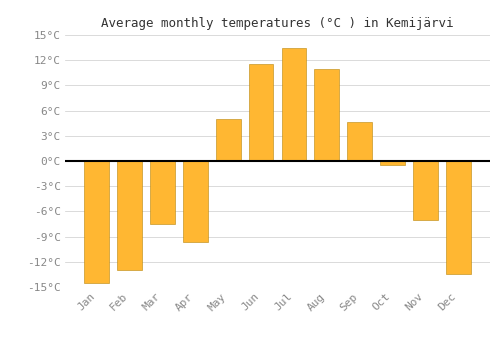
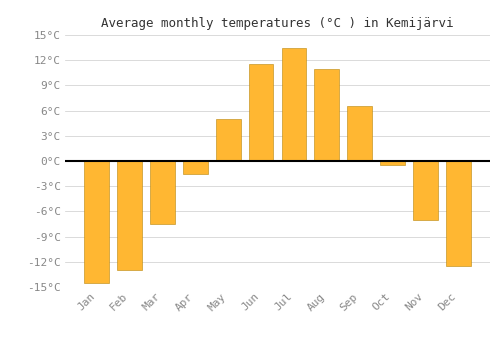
Apr: -9.6°C -> -1.5°C
Sep: 4.6°C -> 6.5°C
Dec: -13.4°C -> -12.5°C
